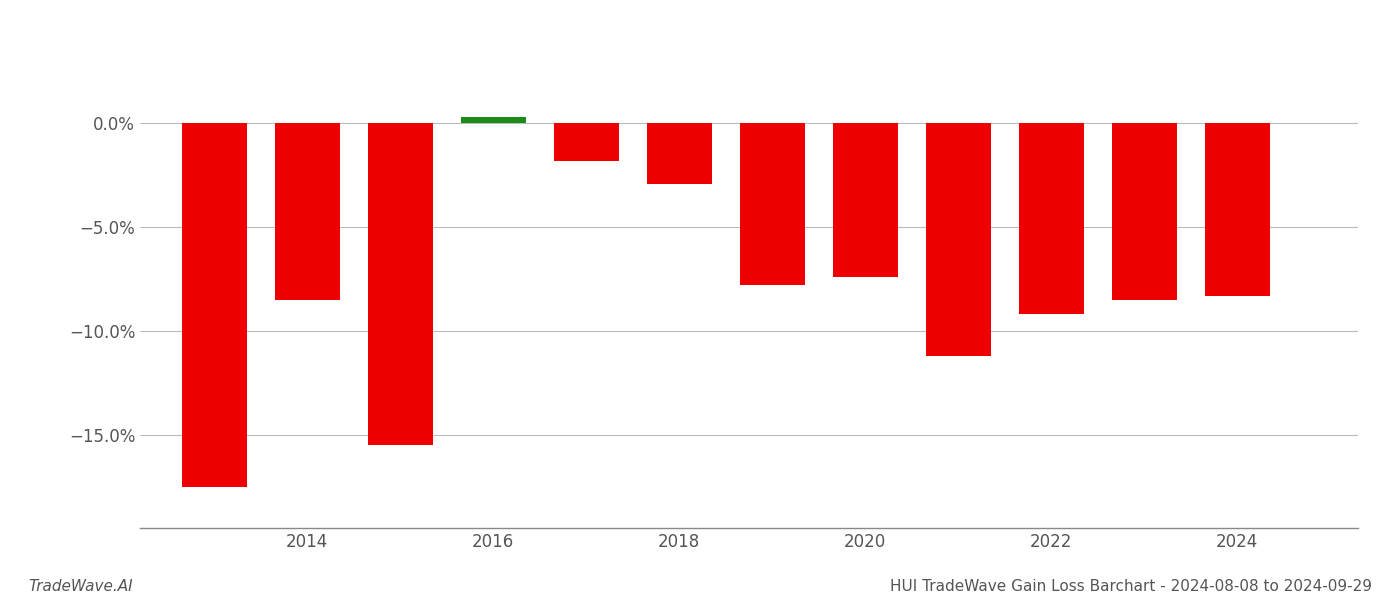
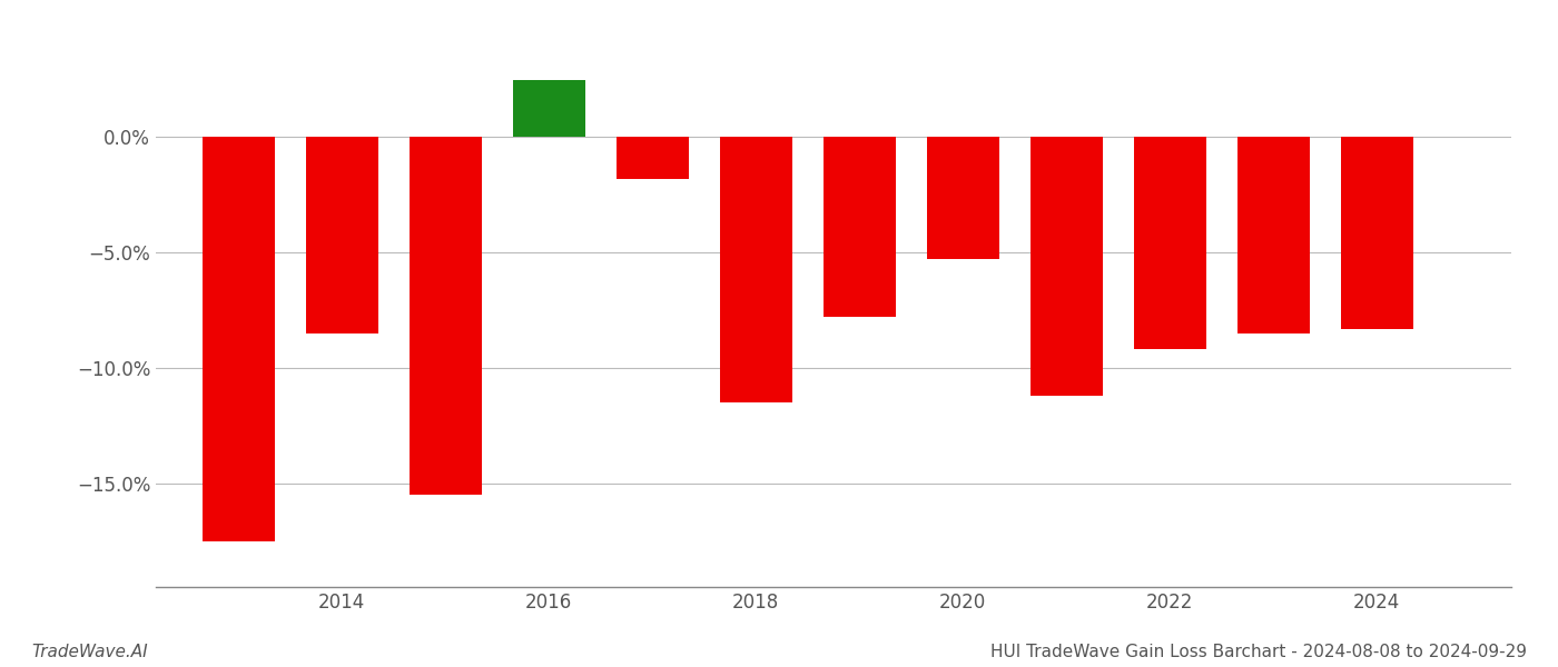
2016: 0.3% -> 2.5%
2018: -2.9% -> -11.5%
2020: -7.4% -> -5.3%
